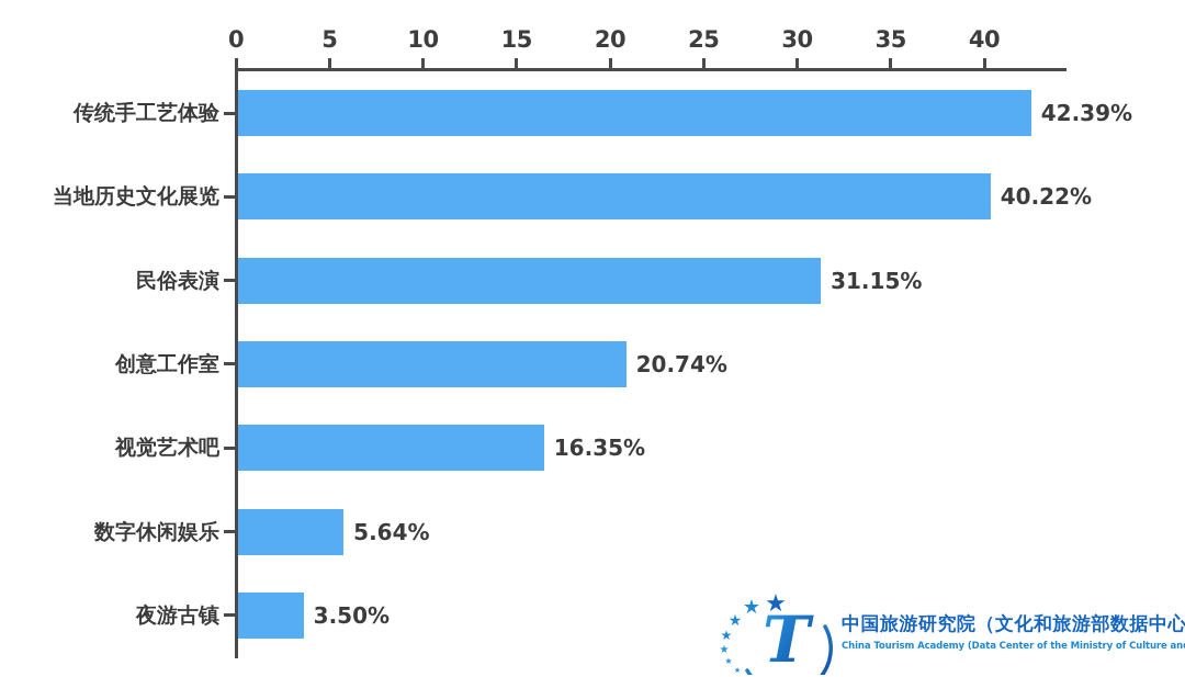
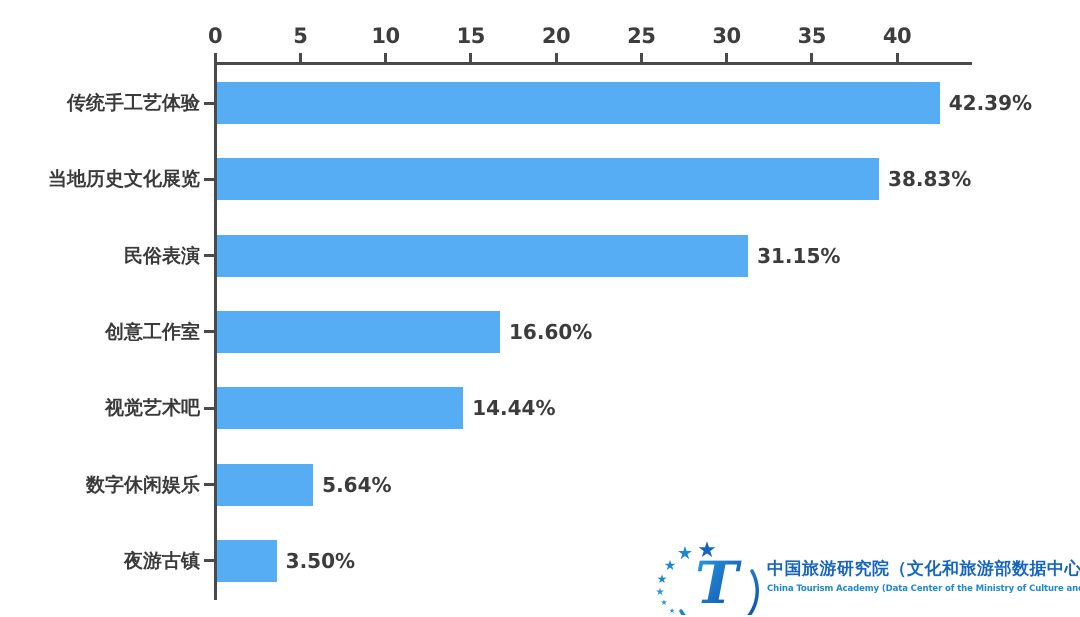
当地历史文化展览: 40.22% -> 38.83%
创意工作室: 20.74% -> 16.60%
视觉艺术吧: 16.35% -> 14.44%
